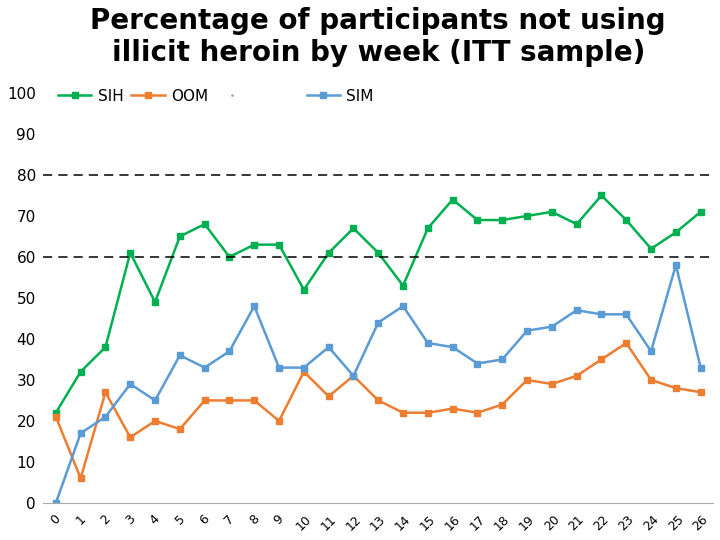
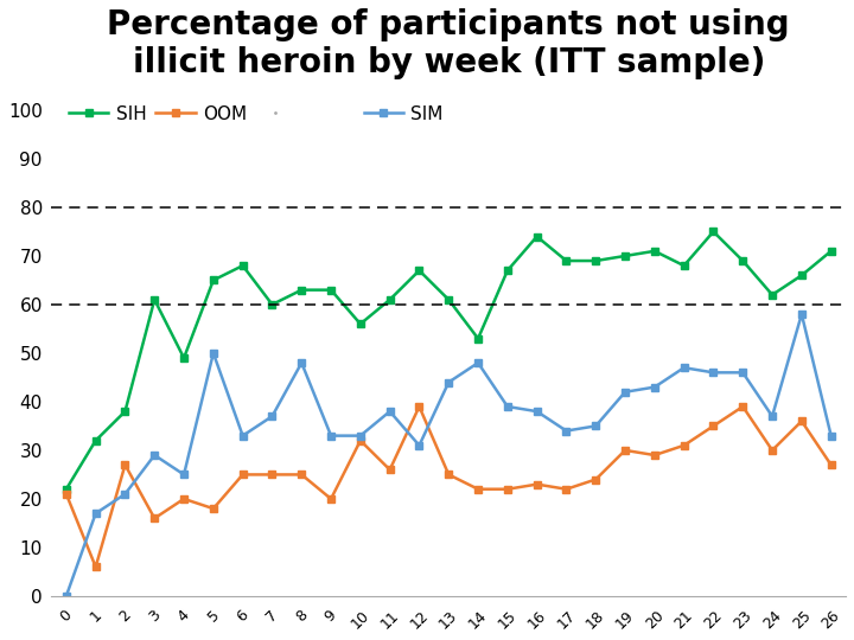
SIM/5: 36 -> 50
SIH/10: 52 -> 56
OOM/12: 31 -> 39
OOM/25: 28 -> 36
